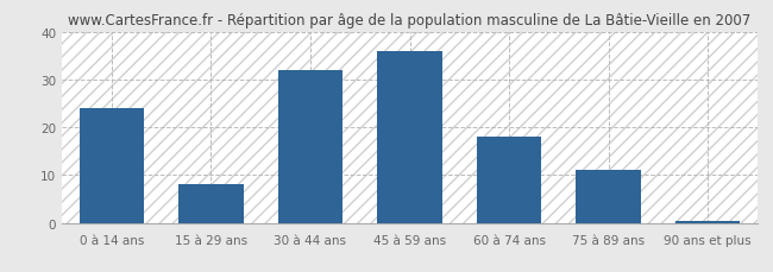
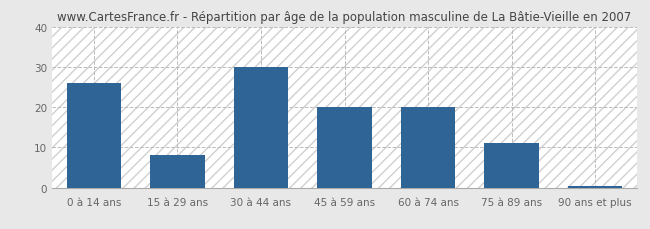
0 à 14 ans: 24.0 -> 26.0
30 à 44 ans: 32.0 -> 30.0
45 à 59 ans: 36.0 -> 20.0
60 à 74 ans: 18.0 -> 20.0
